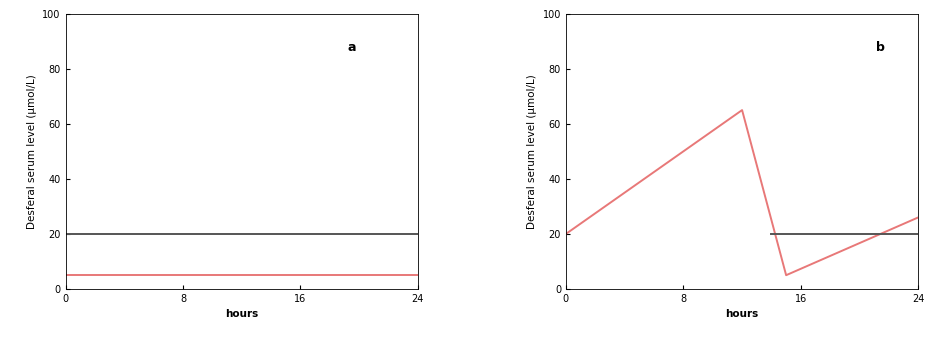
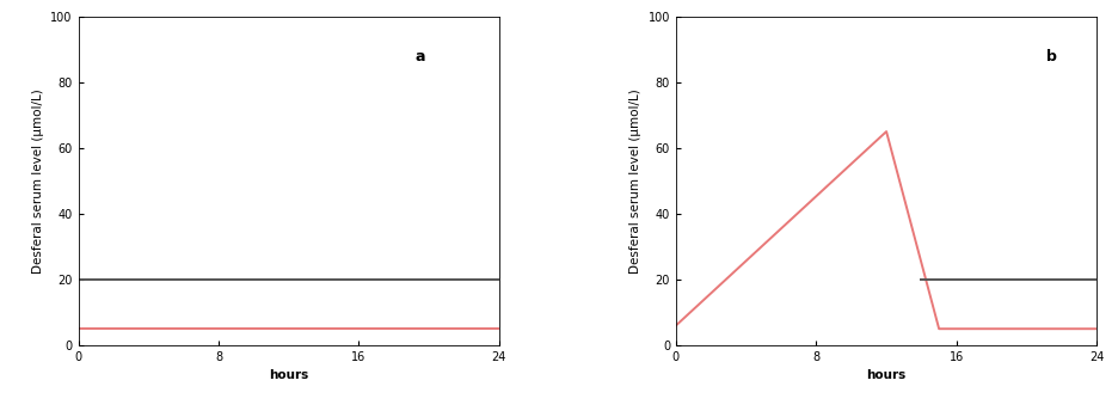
0: 20 -> 6
24: 26 -> 5
